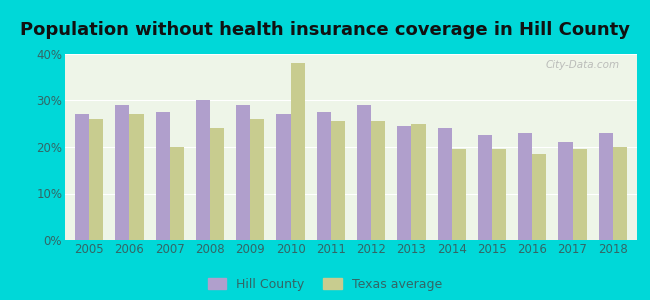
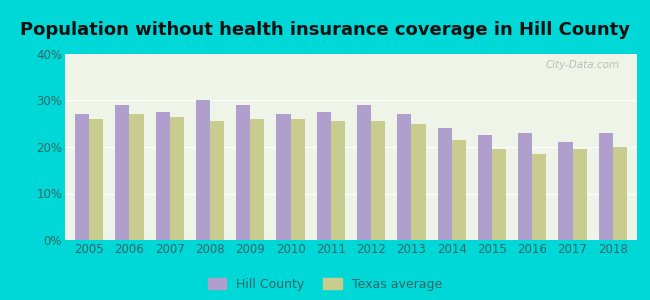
Texas average/2007: 20.0% -> 26.5%
Texas average/2008: 24.0% -> 25.5%
Texas average/2010: 38.0% -> 26.0%
Hill County/2013: 24.5% -> 27.0%
Texas average/2014: 19.5% -> 21.5%
